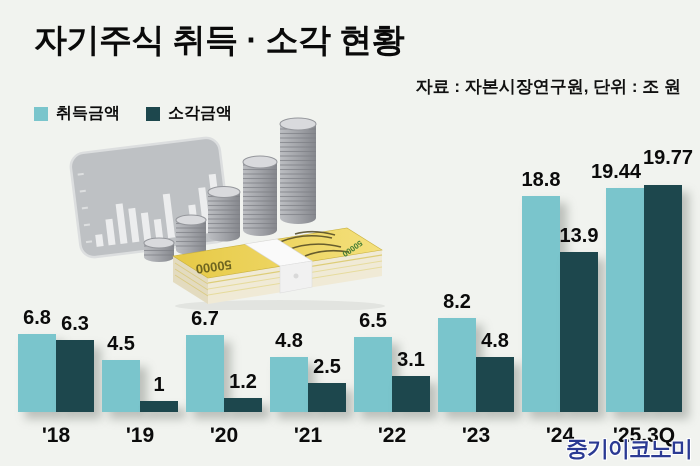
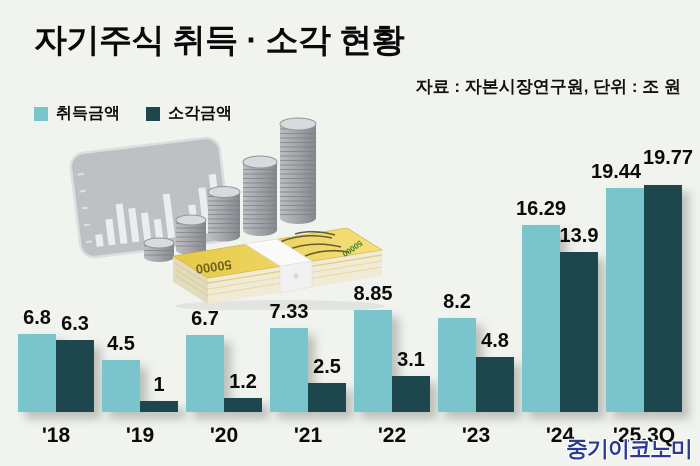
취득금액/'21: 4.8 -> 7.33
취득금액/'22: 6.5 -> 8.85
취득금액/'24: 18.8 -> 16.29
